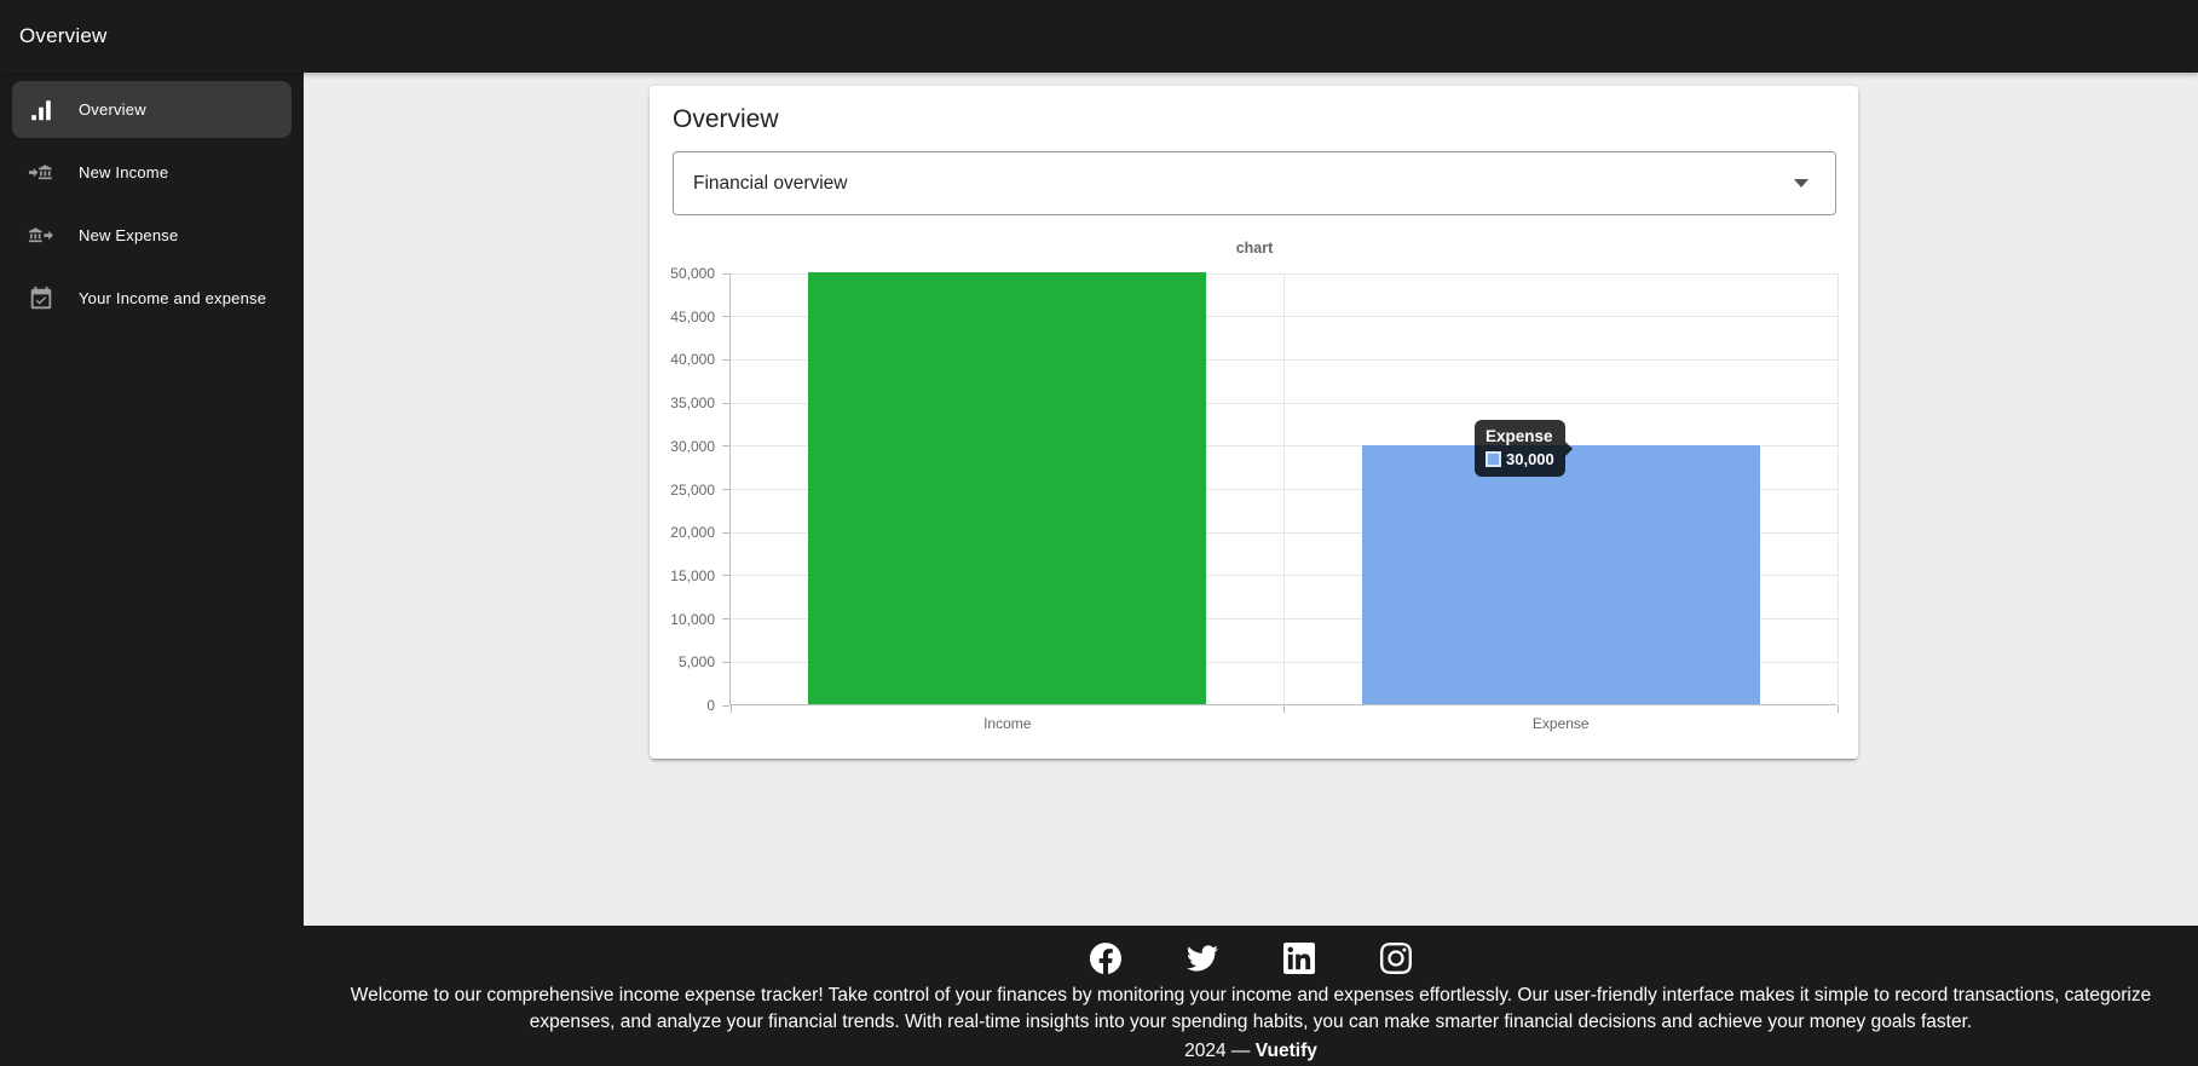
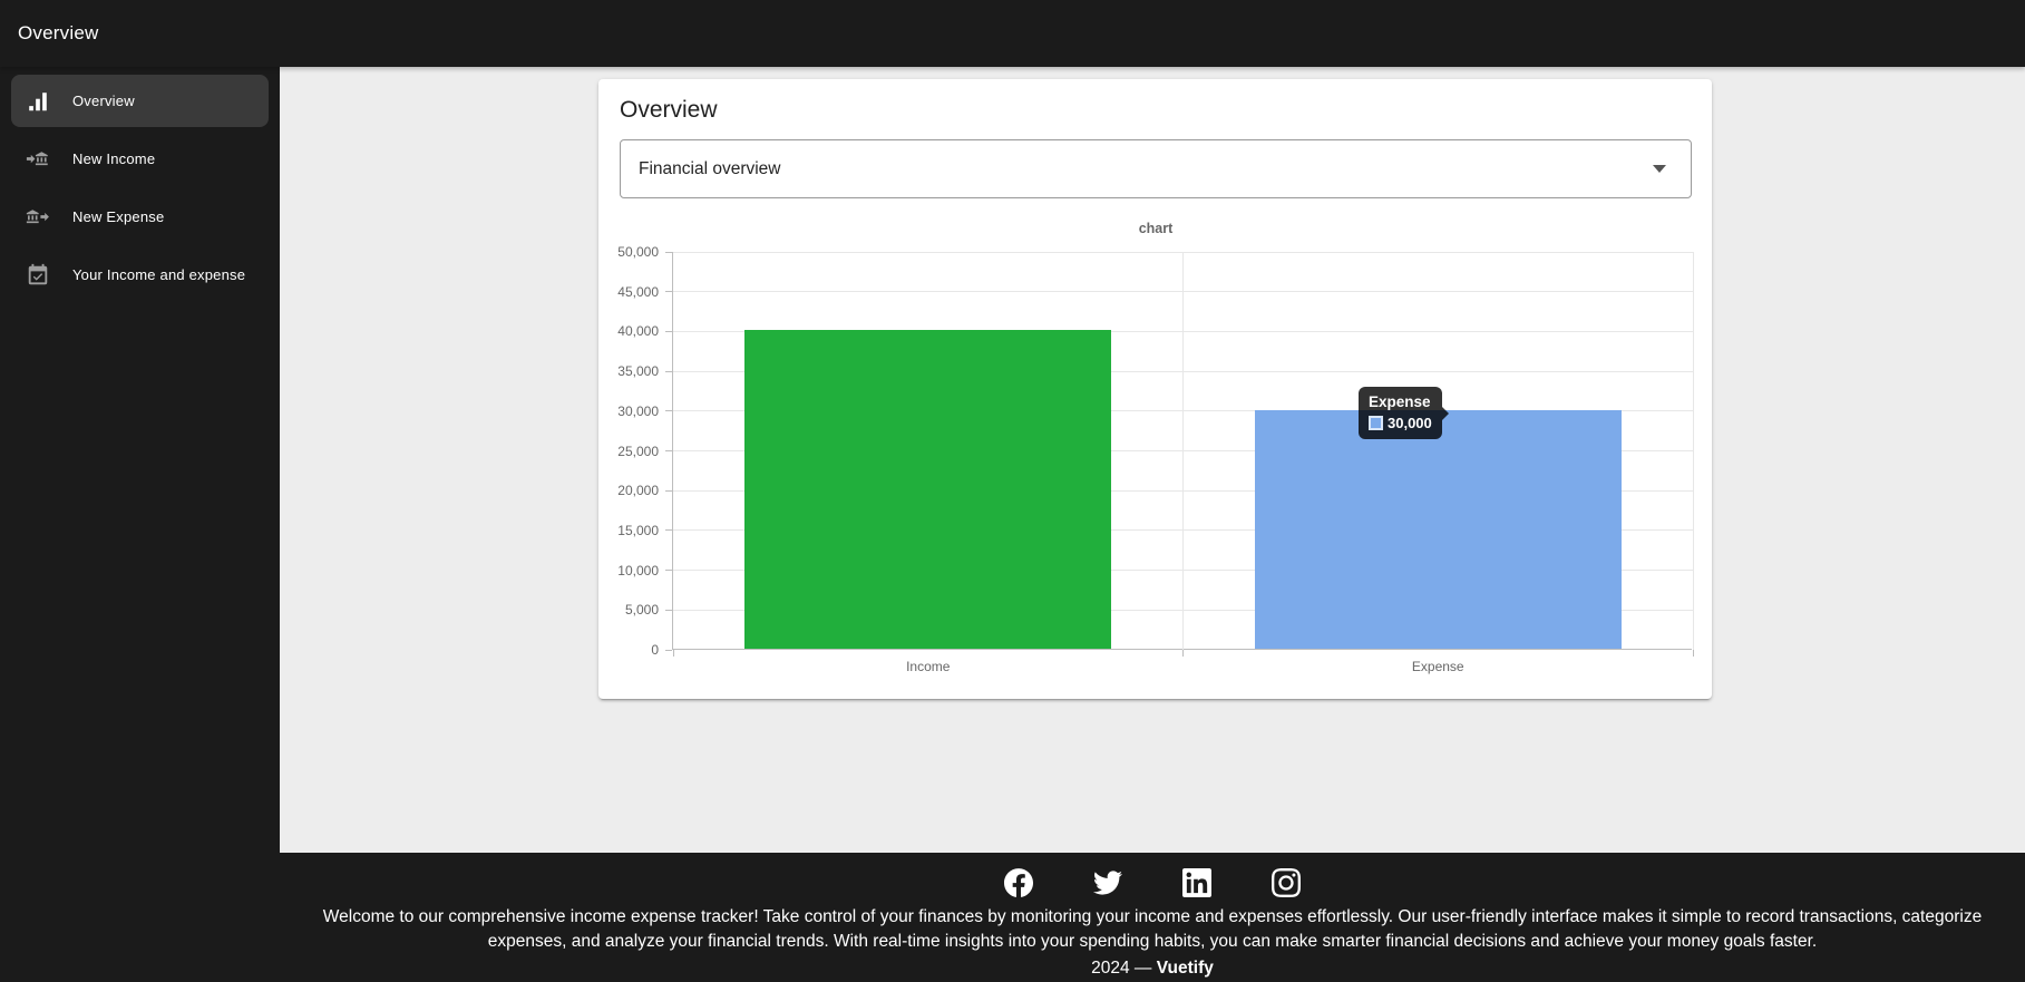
Income: 50000 -> 40000
